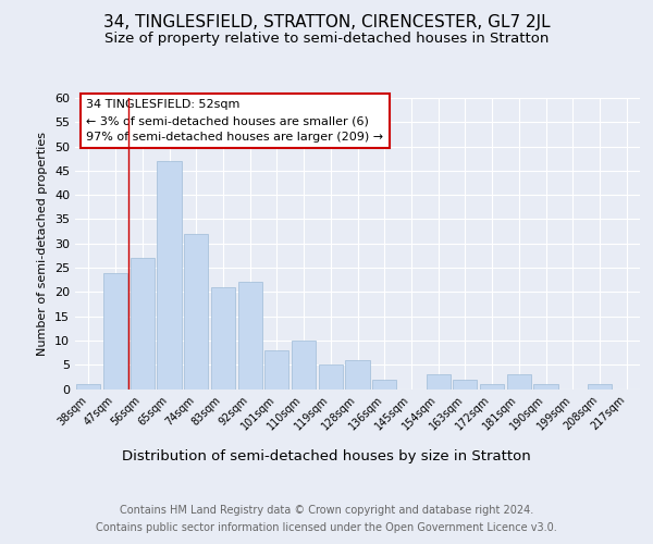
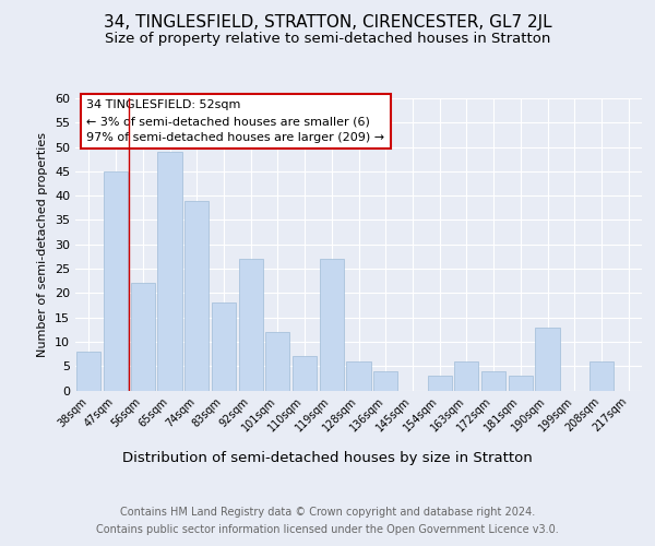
38sqm: 1 -> 8
47sqm: 24 -> 45
56sqm: 27 -> 22
65sqm: 47 -> 49
74sqm: 32 -> 39
83sqm: 21 -> 18
92sqm: 22 -> 27
101sqm: 8 -> 12
110sqm: 10 -> 7
119sqm: 5 -> 27
136sqm: 2 -> 4
163sqm: 2 -> 6
172sqm: 1 -> 4
190sqm: 1 -> 13
208sqm: 1 -> 6
